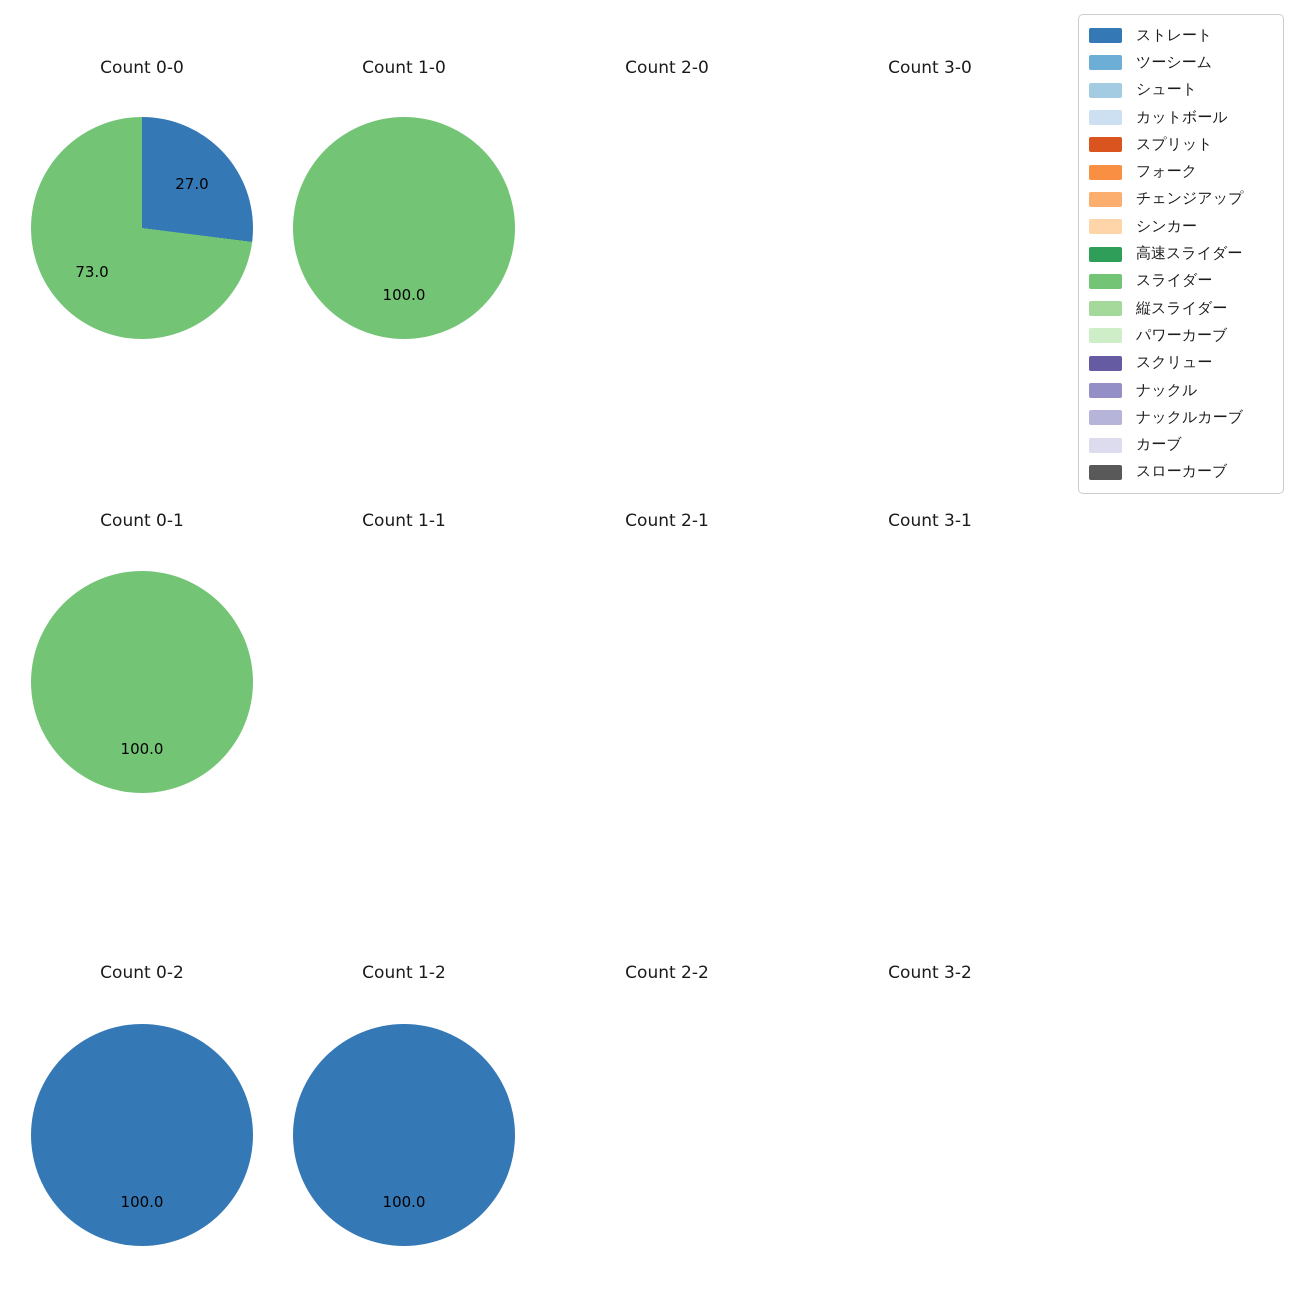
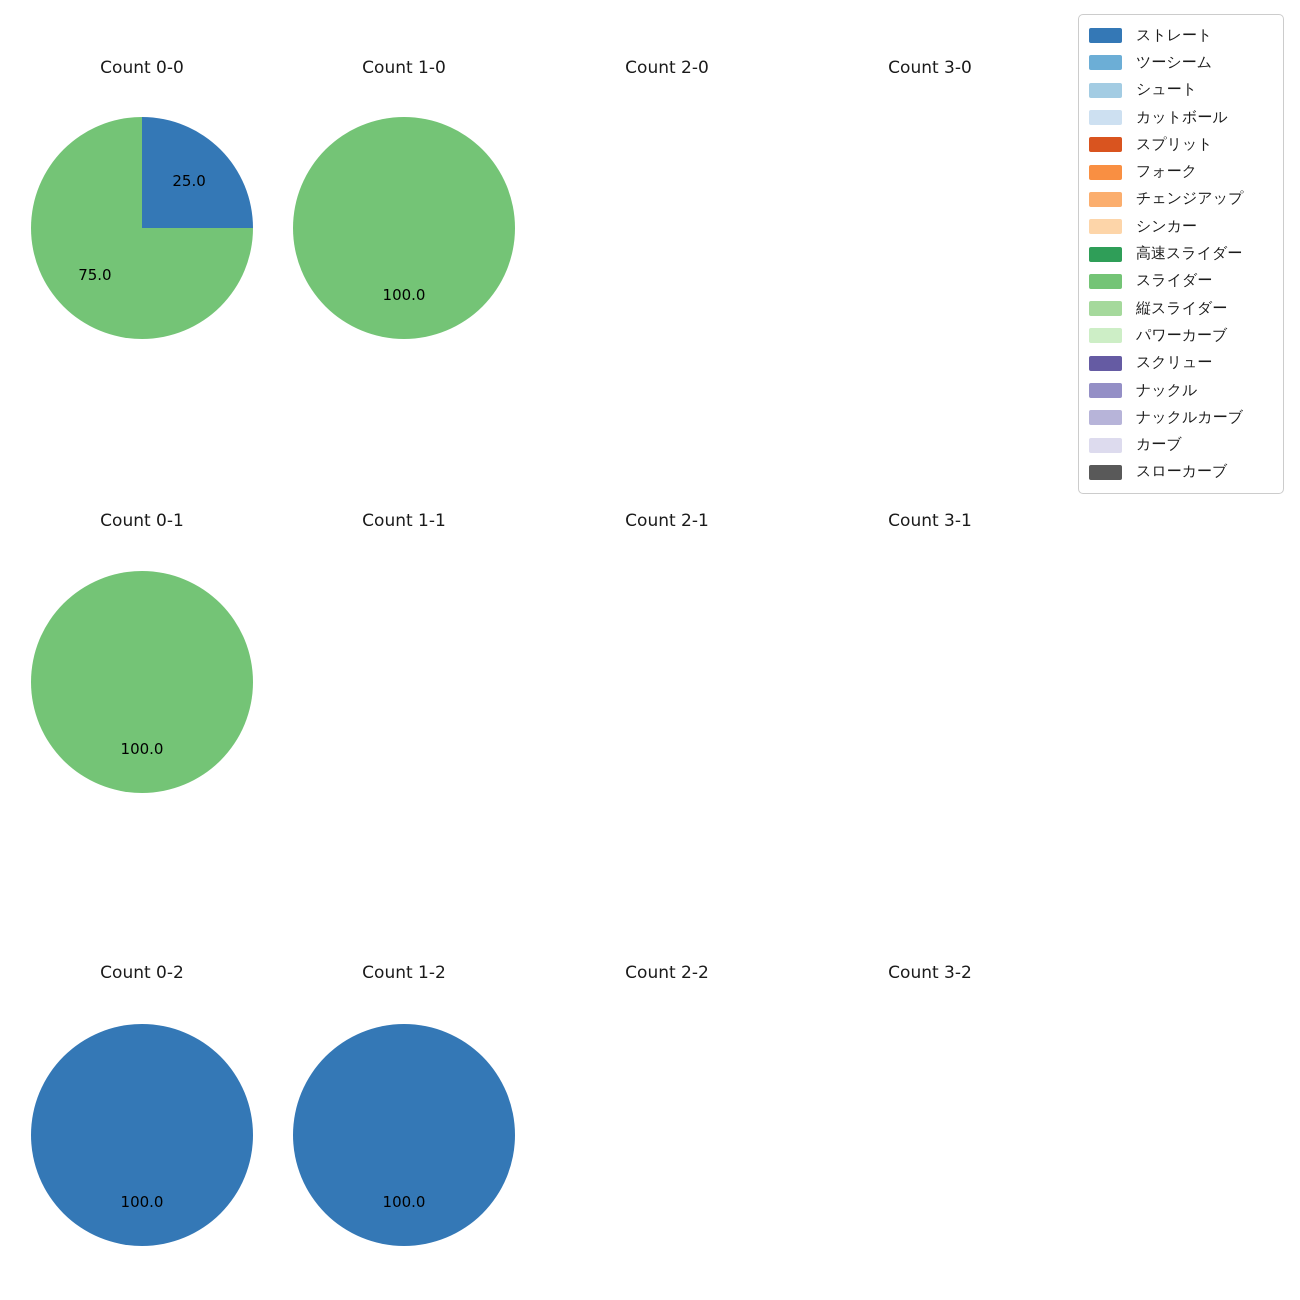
Count 0-0/ストレート: 27.0 -> 25.0
Count 0-0/スライダー: 73.0 -> 75.0
